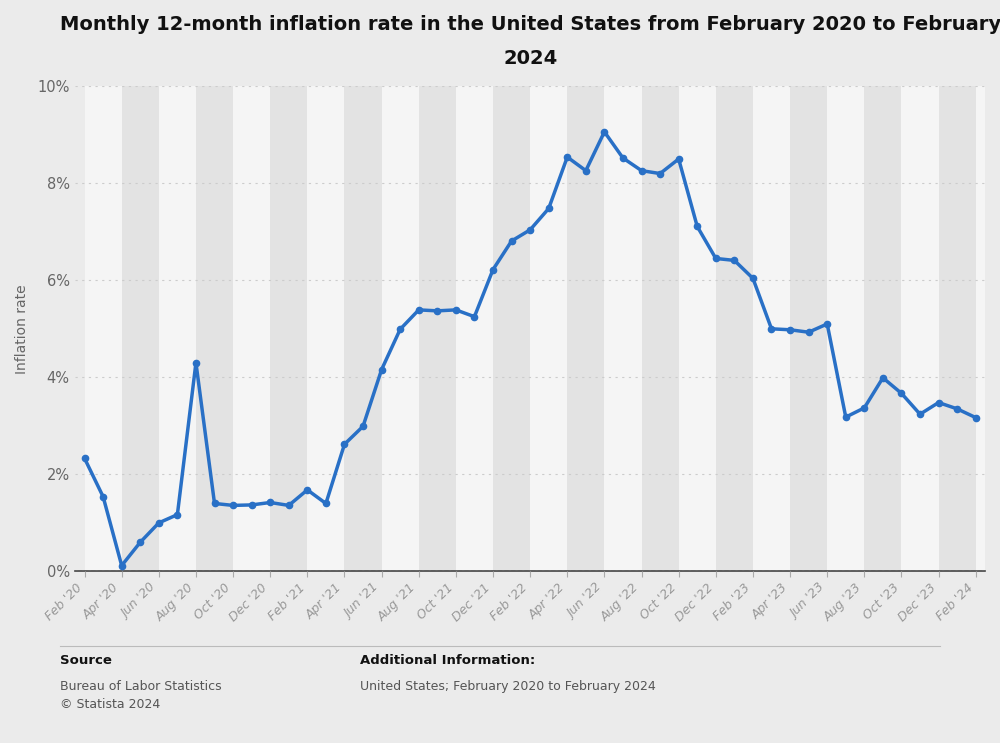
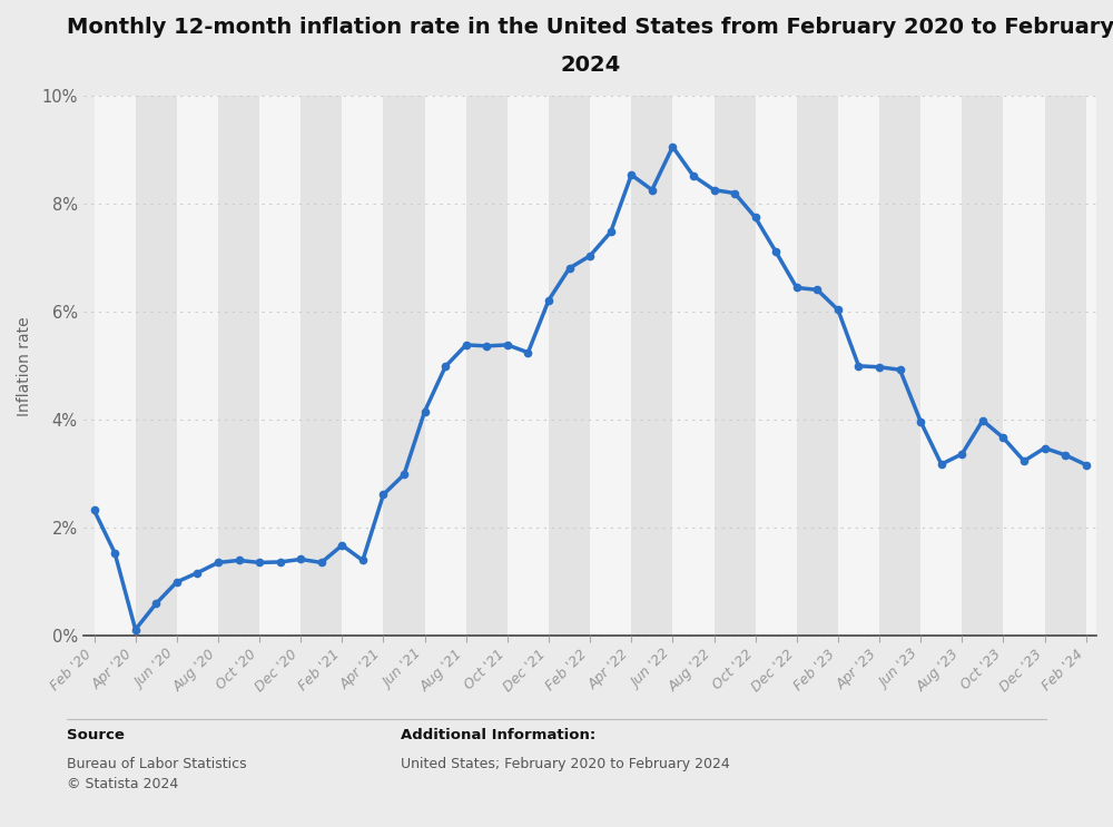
Aug '20: 4.30% -> 1.36%
Oct '22: 8.50% -> 7.75%
Jun '23: 5.10% -> 3.97%
